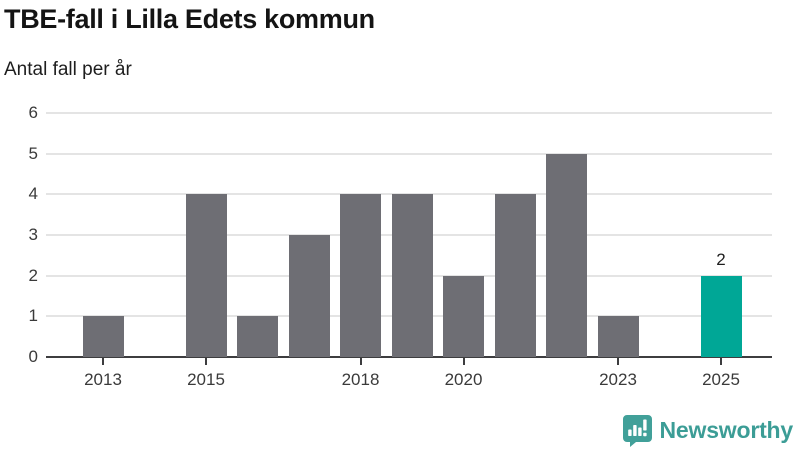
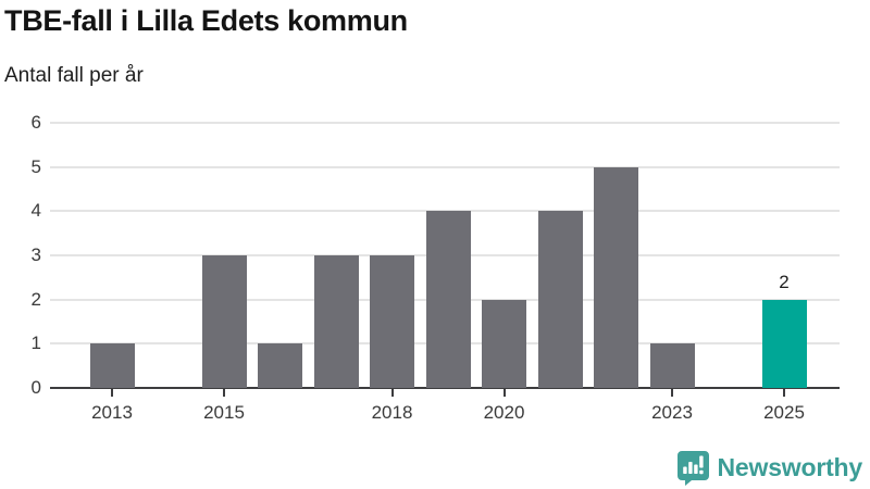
2015: 4 -> 3
2018: 4 -> 3
